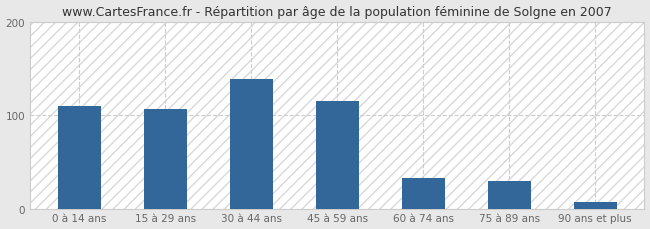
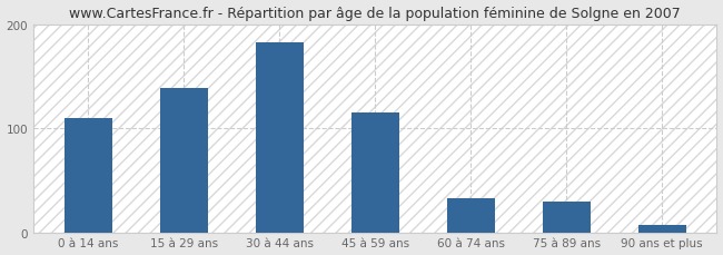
15 à 29 ans: 106 -> 138
30 à 44 ans: 138 -> 182
